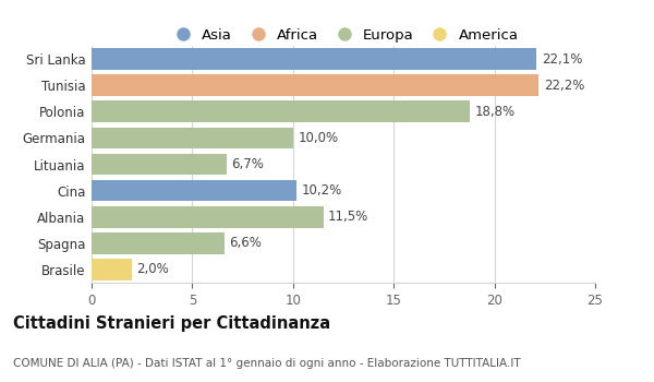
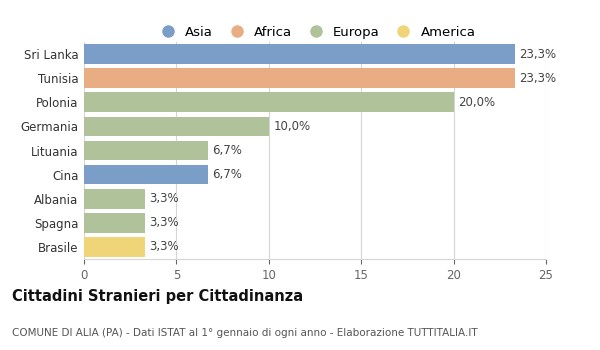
Sri Lanka: 22,1% -> 23,3%
Tunisia: 22,2% -> 23,3%
Polonia: 18,8% -> 20,0%
Cina: 10,2% -> 6,7%
Albania: 11,5% -> 3,3%
Spagna: 6,6% -> 3,3%
Brasile: 2,0% -> 3,3%
